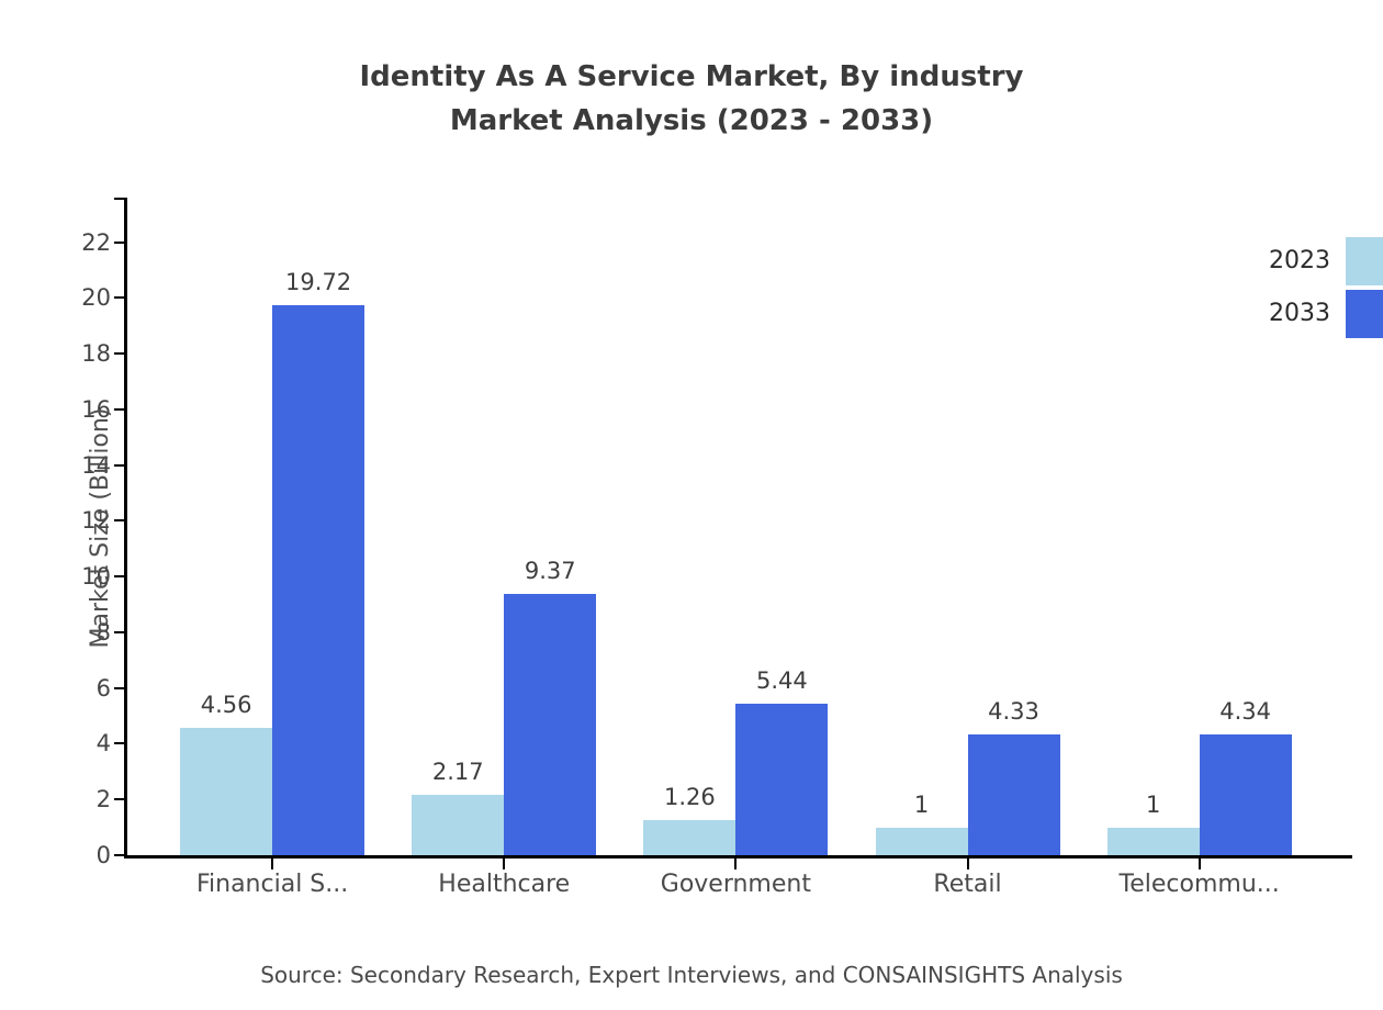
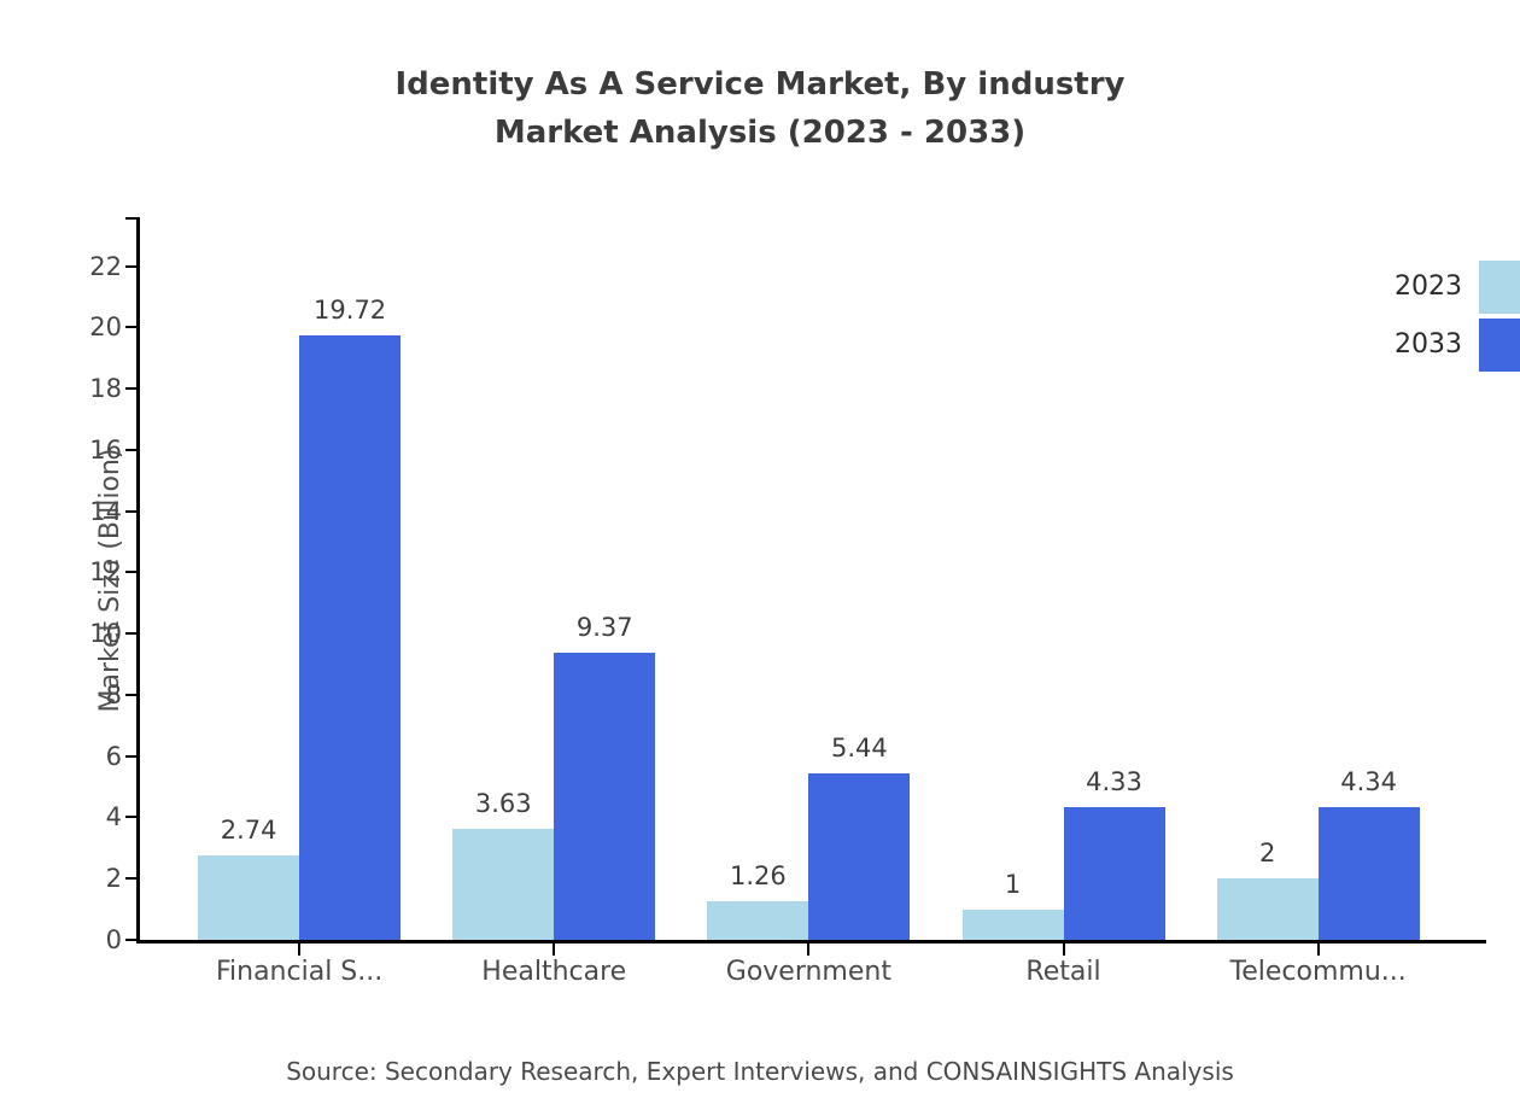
2023/Financial S...: 4.56 -> 2.74
2023/Healthcare: 2.17 -> 3.63
2023/Telecommu...: 1 -> 2
